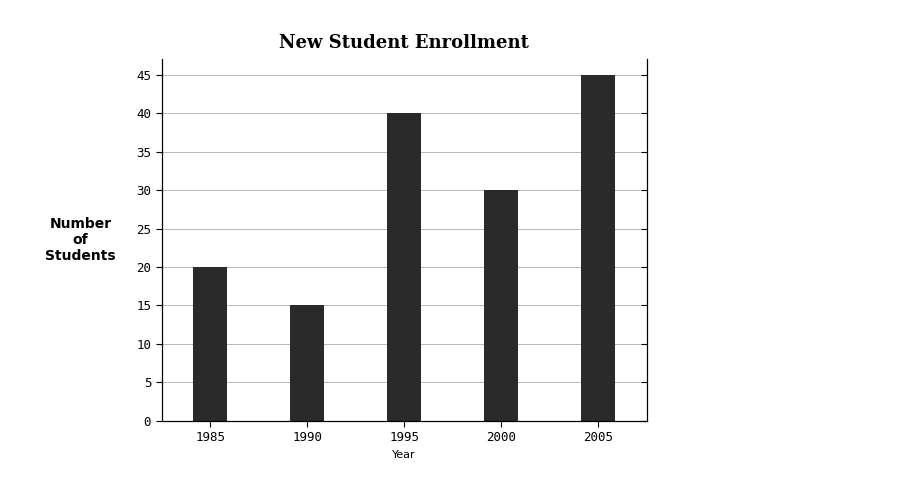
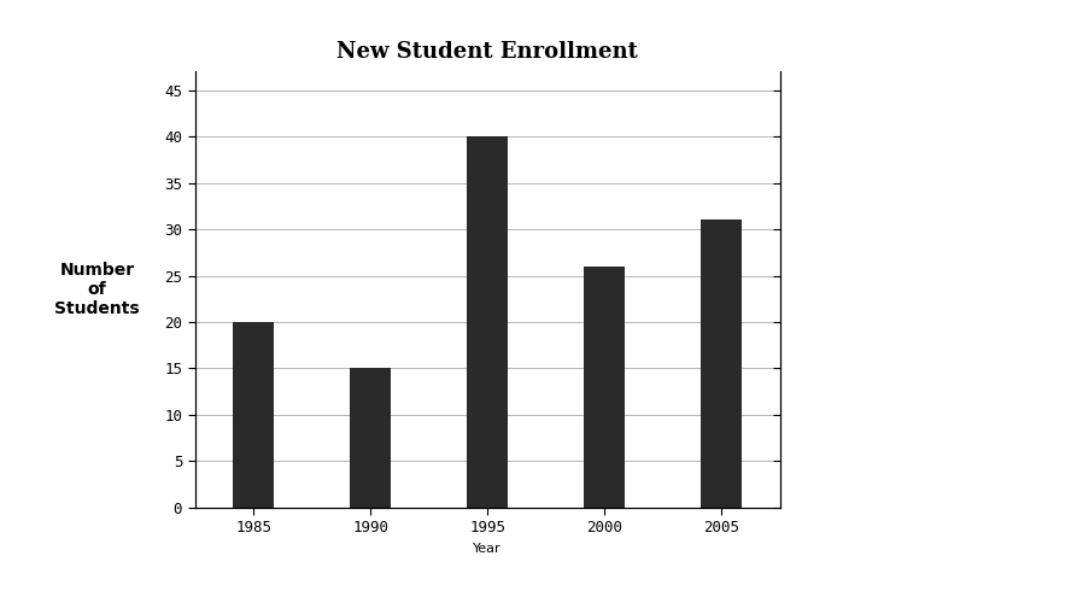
2000: 30 -> 26
2005: 45 -> 31
